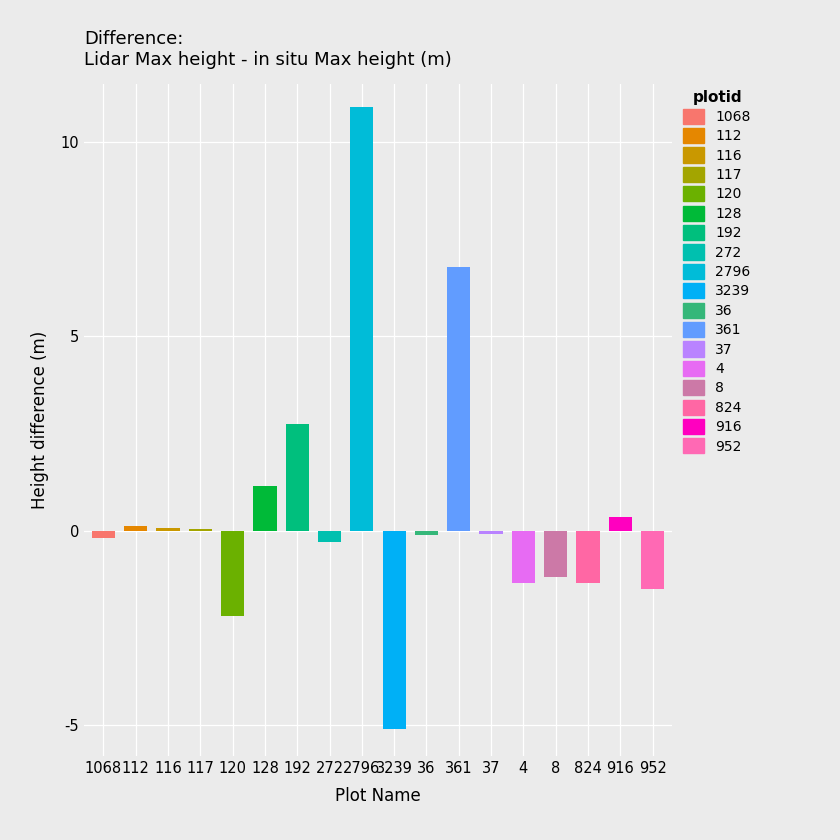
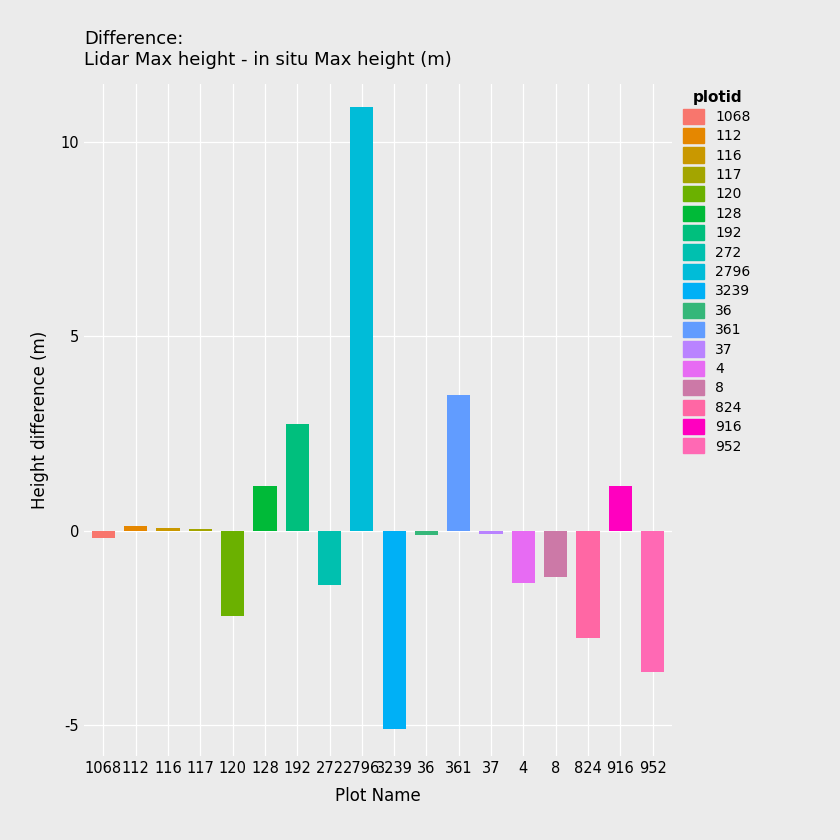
272: -0.28 -> -1.40
361: 6.80 -> 3.50
824: -1.35 -> -2.75
916: 0.35 -> 1.15
952: -1.50 -> -3.65
